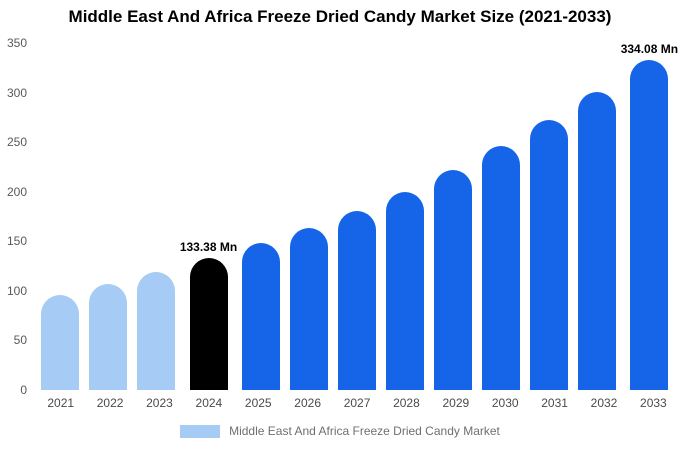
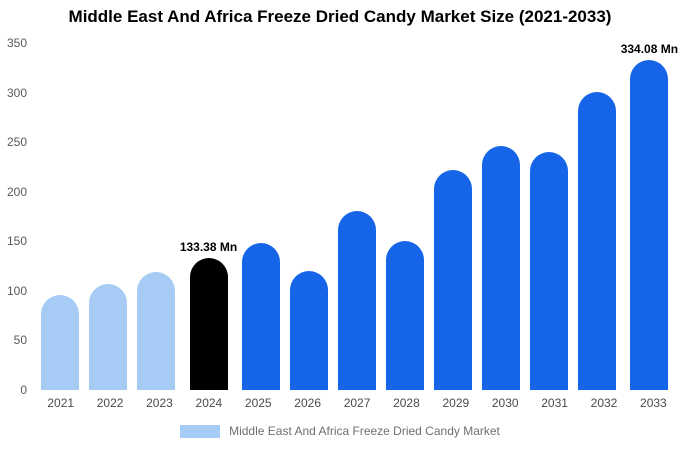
2026: 160 -> 120
2028: 200 -> 150
2031: 270 -> 240
